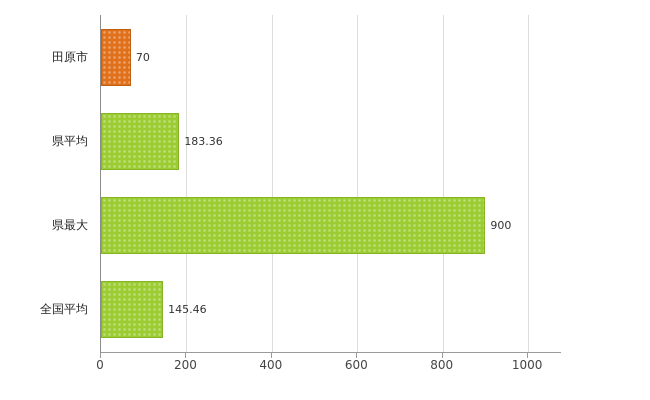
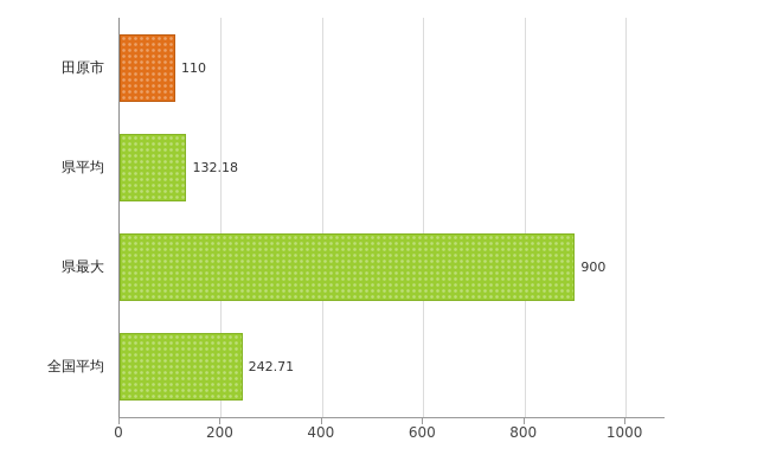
田原市: 70 -> 110
県平均: 183.36 -> 132.18
全国平均: 145.46 -> 242.71
